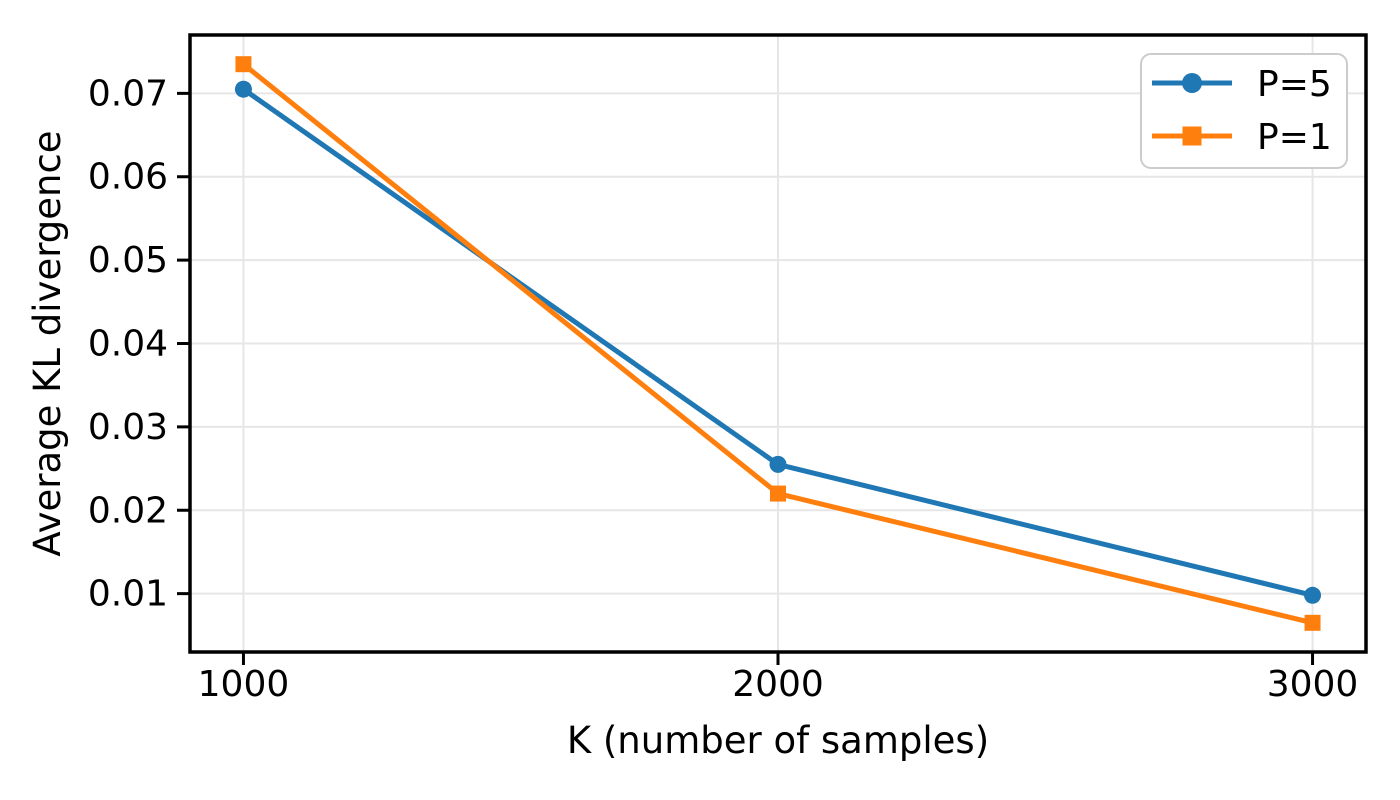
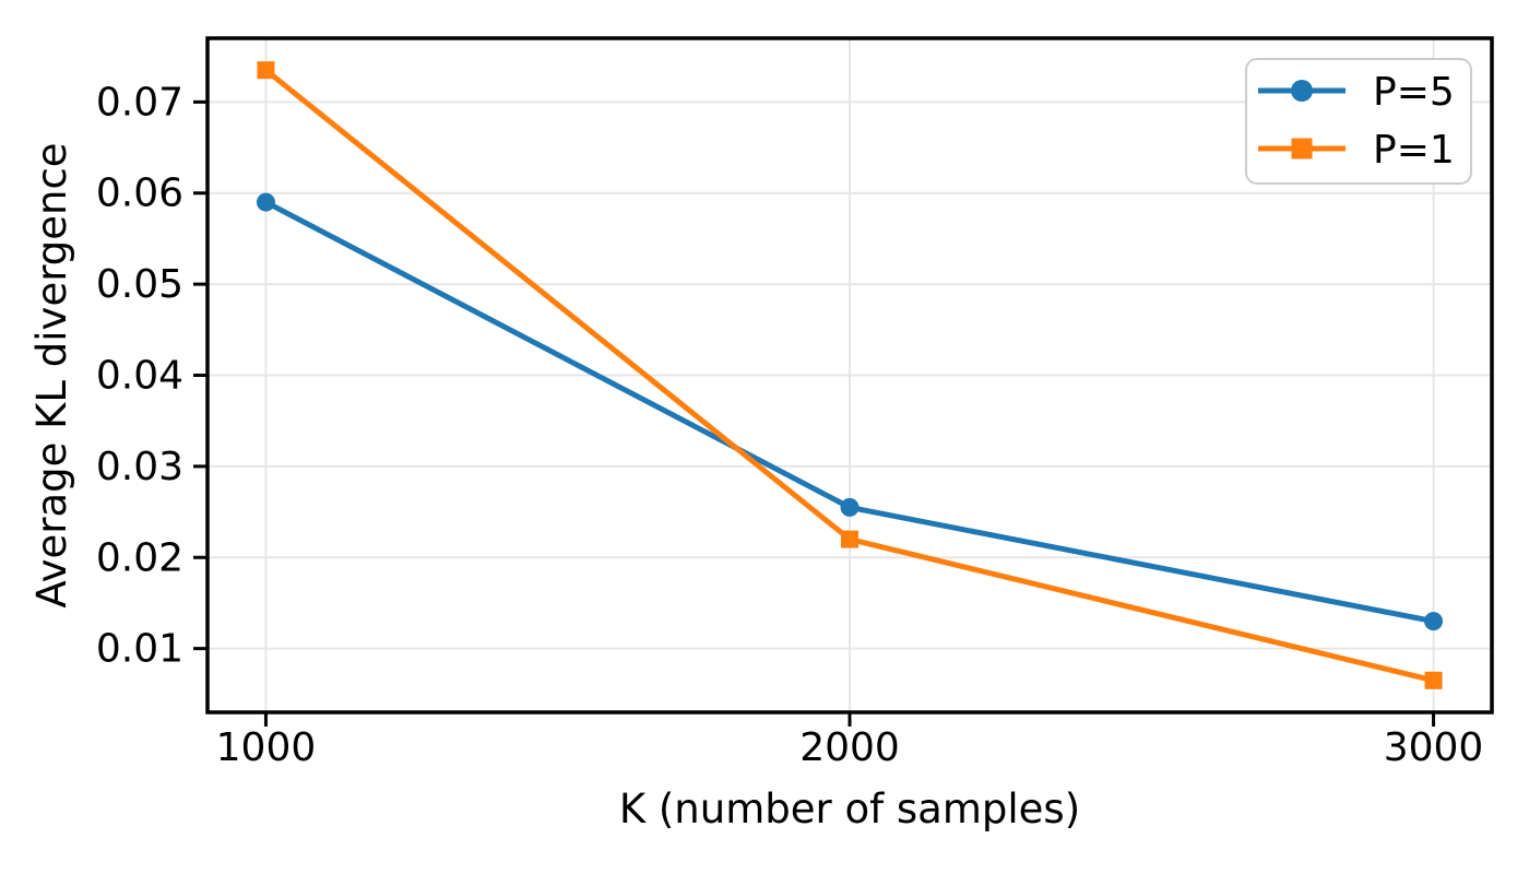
P=5/1000: 0.070 -> 0.059
P=5/3000: 0.010 -> 0.013
